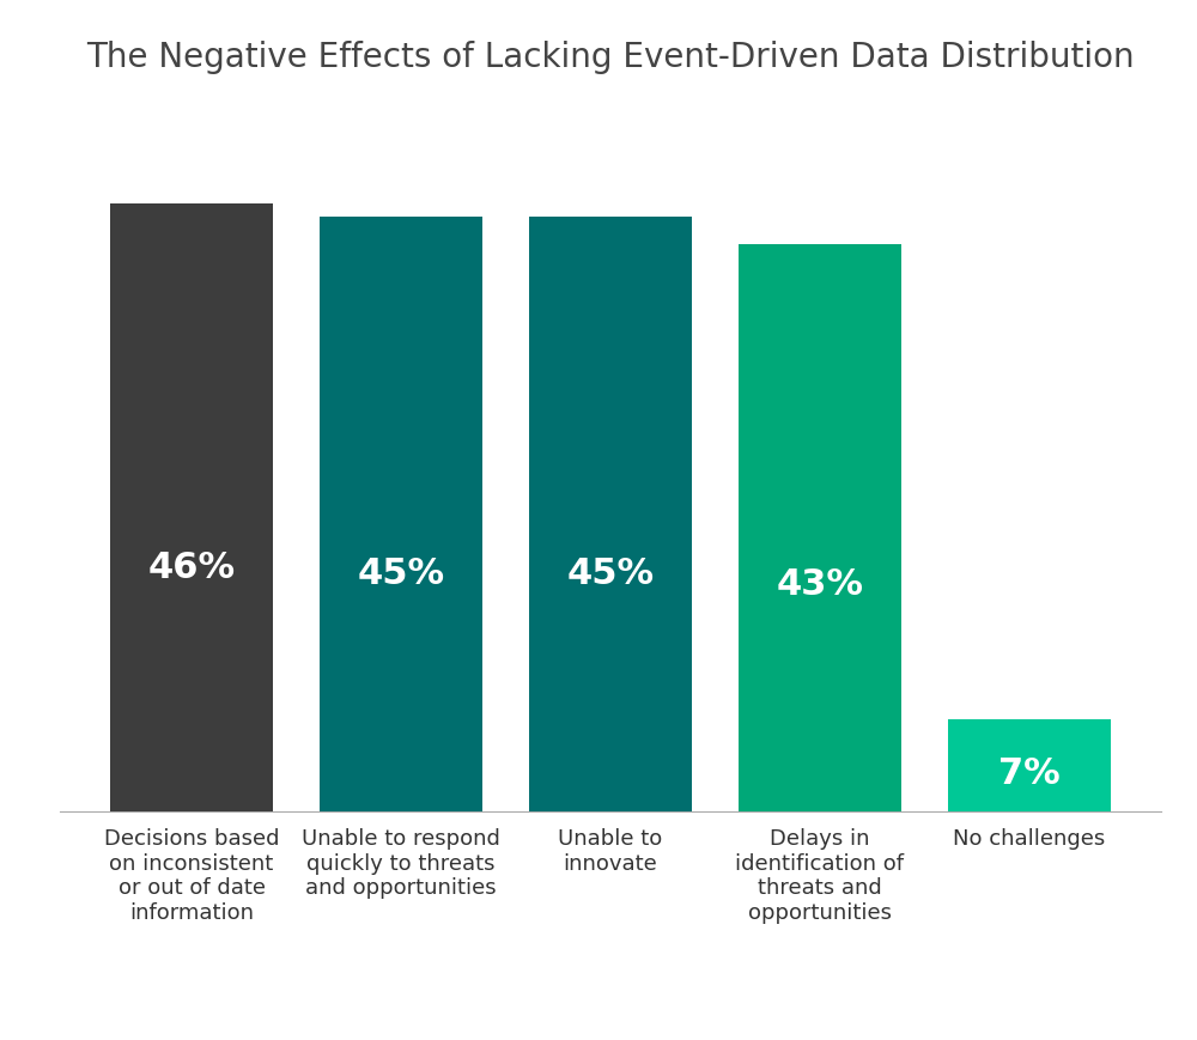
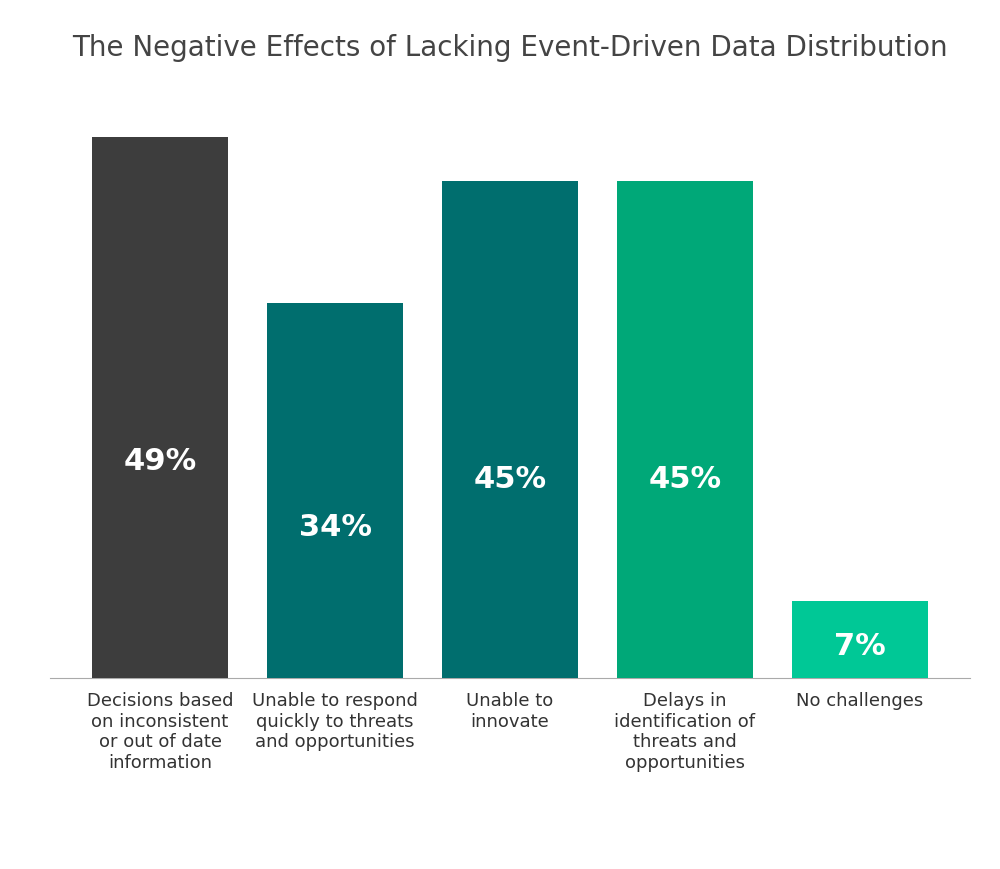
Decisions based on inconsistent or out of date information: 46% -> 49%
Unable to respond quickly to threats and opportunities: 45% -> 34%
Delays in identification of threats and opportunities: 43% -> 45%
